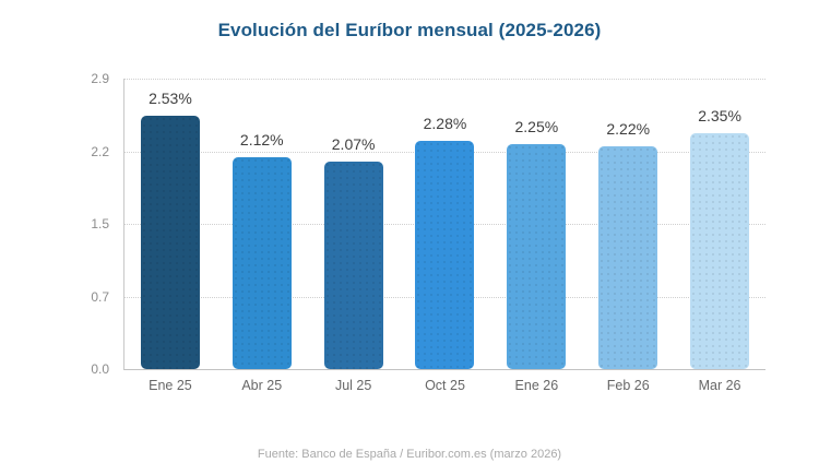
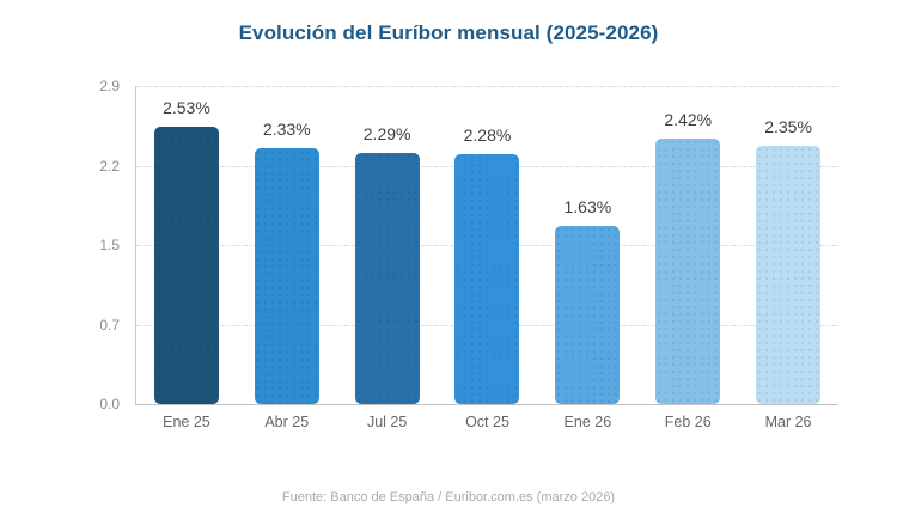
Abr 25: 2.12% -> 2.33%
Jul 25: 2.07% -> 2.29%
Ene 26: 2.25% -> 1.63%
Feb 26: 2.22% -> 2.42%
